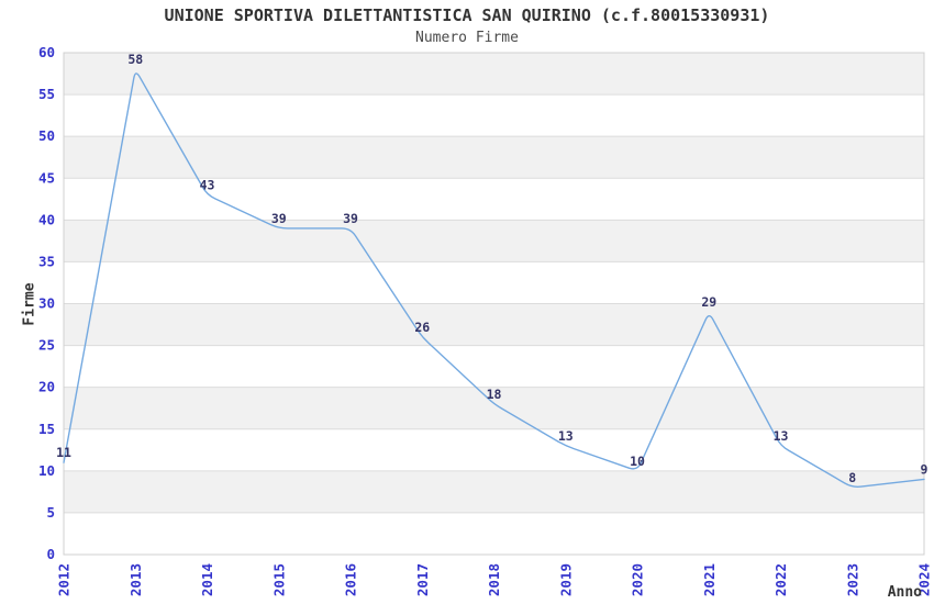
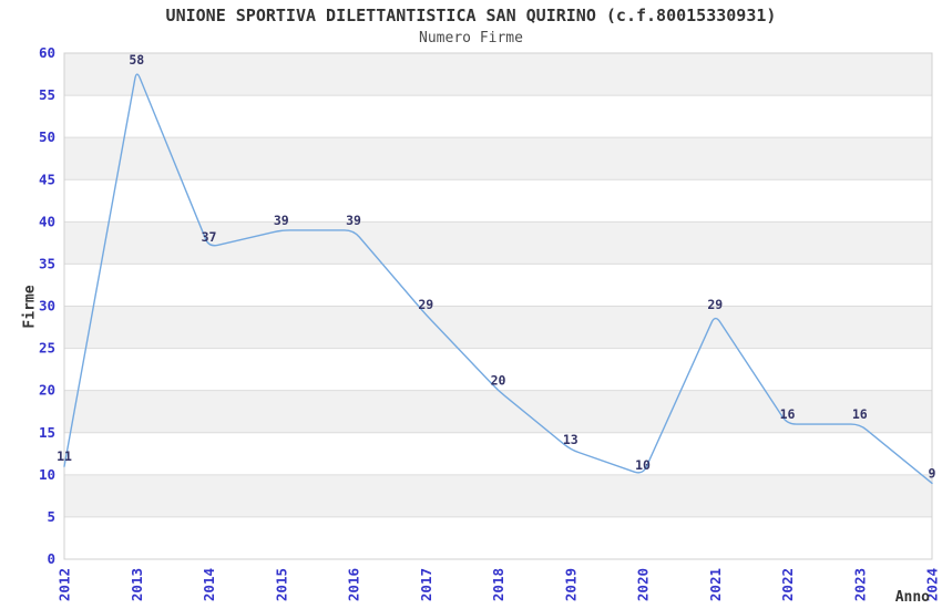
2014: 43 -> 37
2017: 26 -> 29
2018: 18 -> 20
2022: 13 -> 16
2023: 8 -> 16
